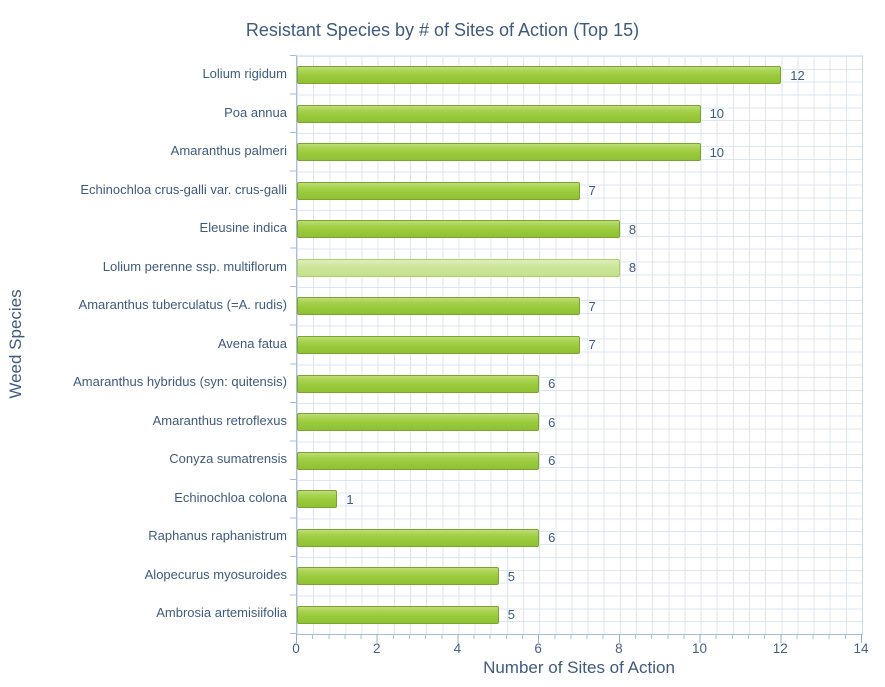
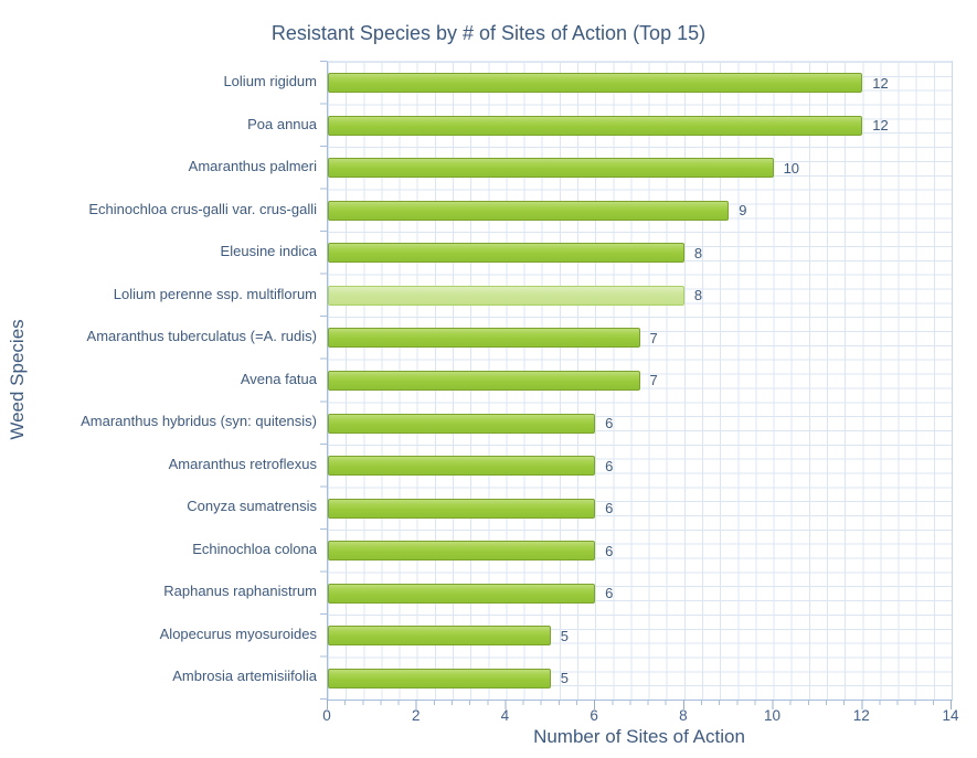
Poa annua: 10 -> 12
Echinochloa crus-galli var. crus-galli: 7 -> 9
Echinochloa colona: 1 -> 6
